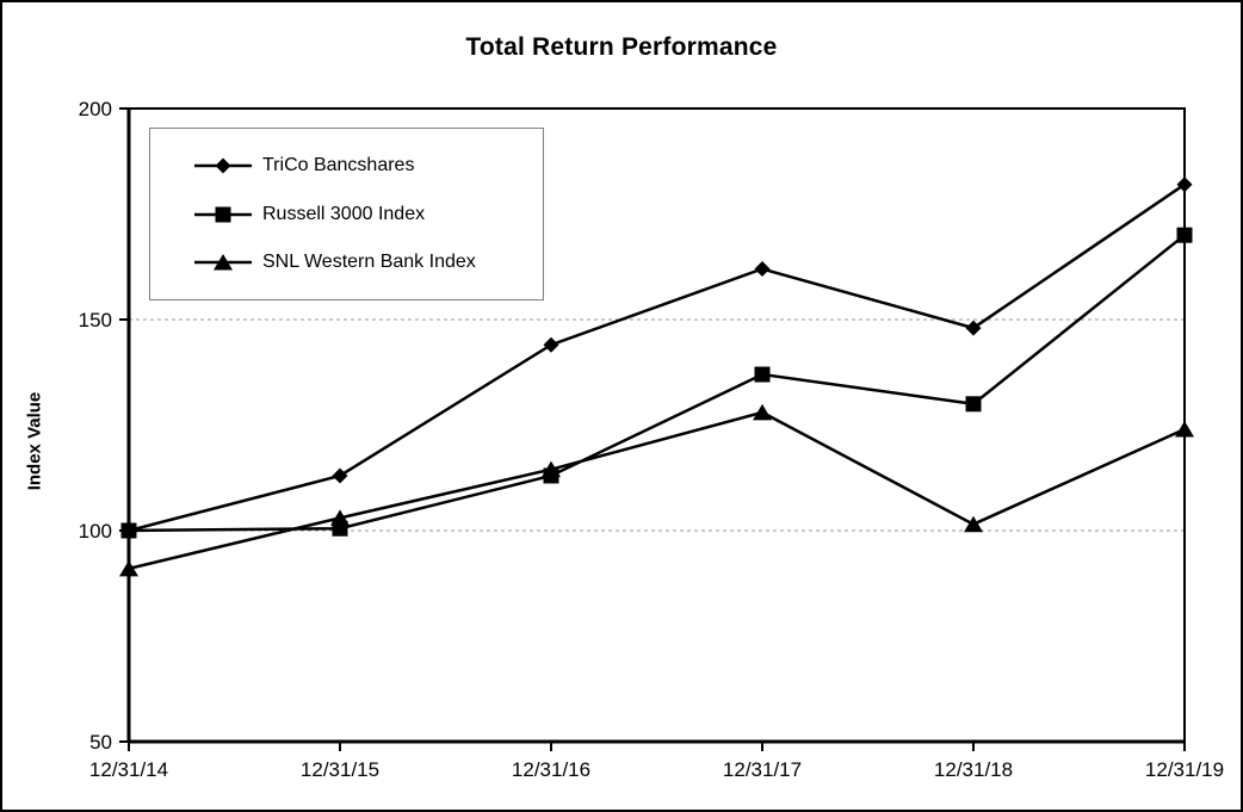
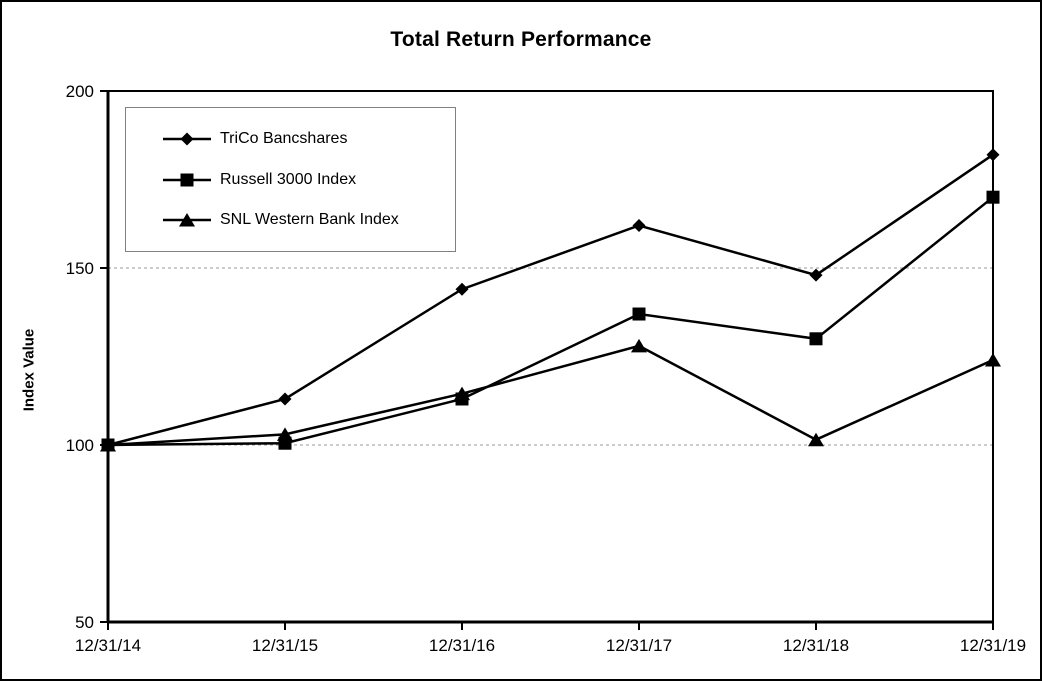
SNL Western Bank Index/12/31/14: 91 -> 100
